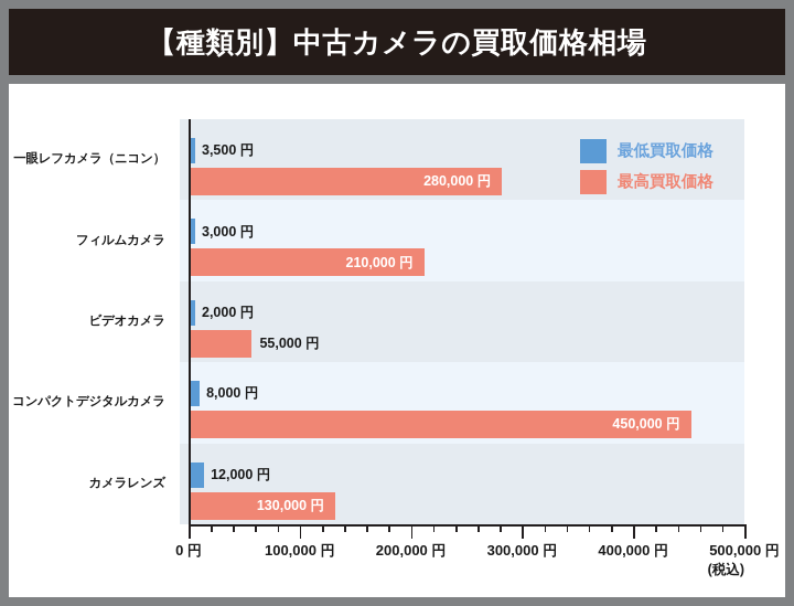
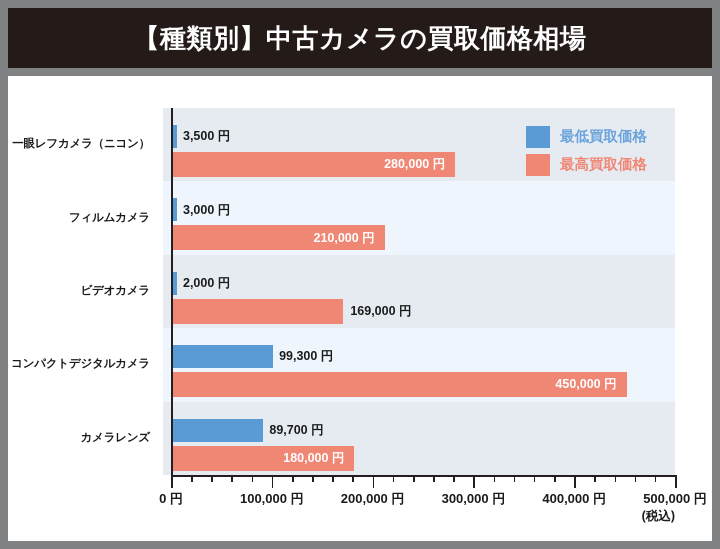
最高買取価格/ビデオカメラ: 55,000 -> 169,000
最低買取価格/コンパクトデジタルカメラ: 8,000 -> 99,300
最低買取価格/カメラレンズ: 12,000 -> 89,700
最高買取価格/カメラレンズ: 130,000 -> 180,000
